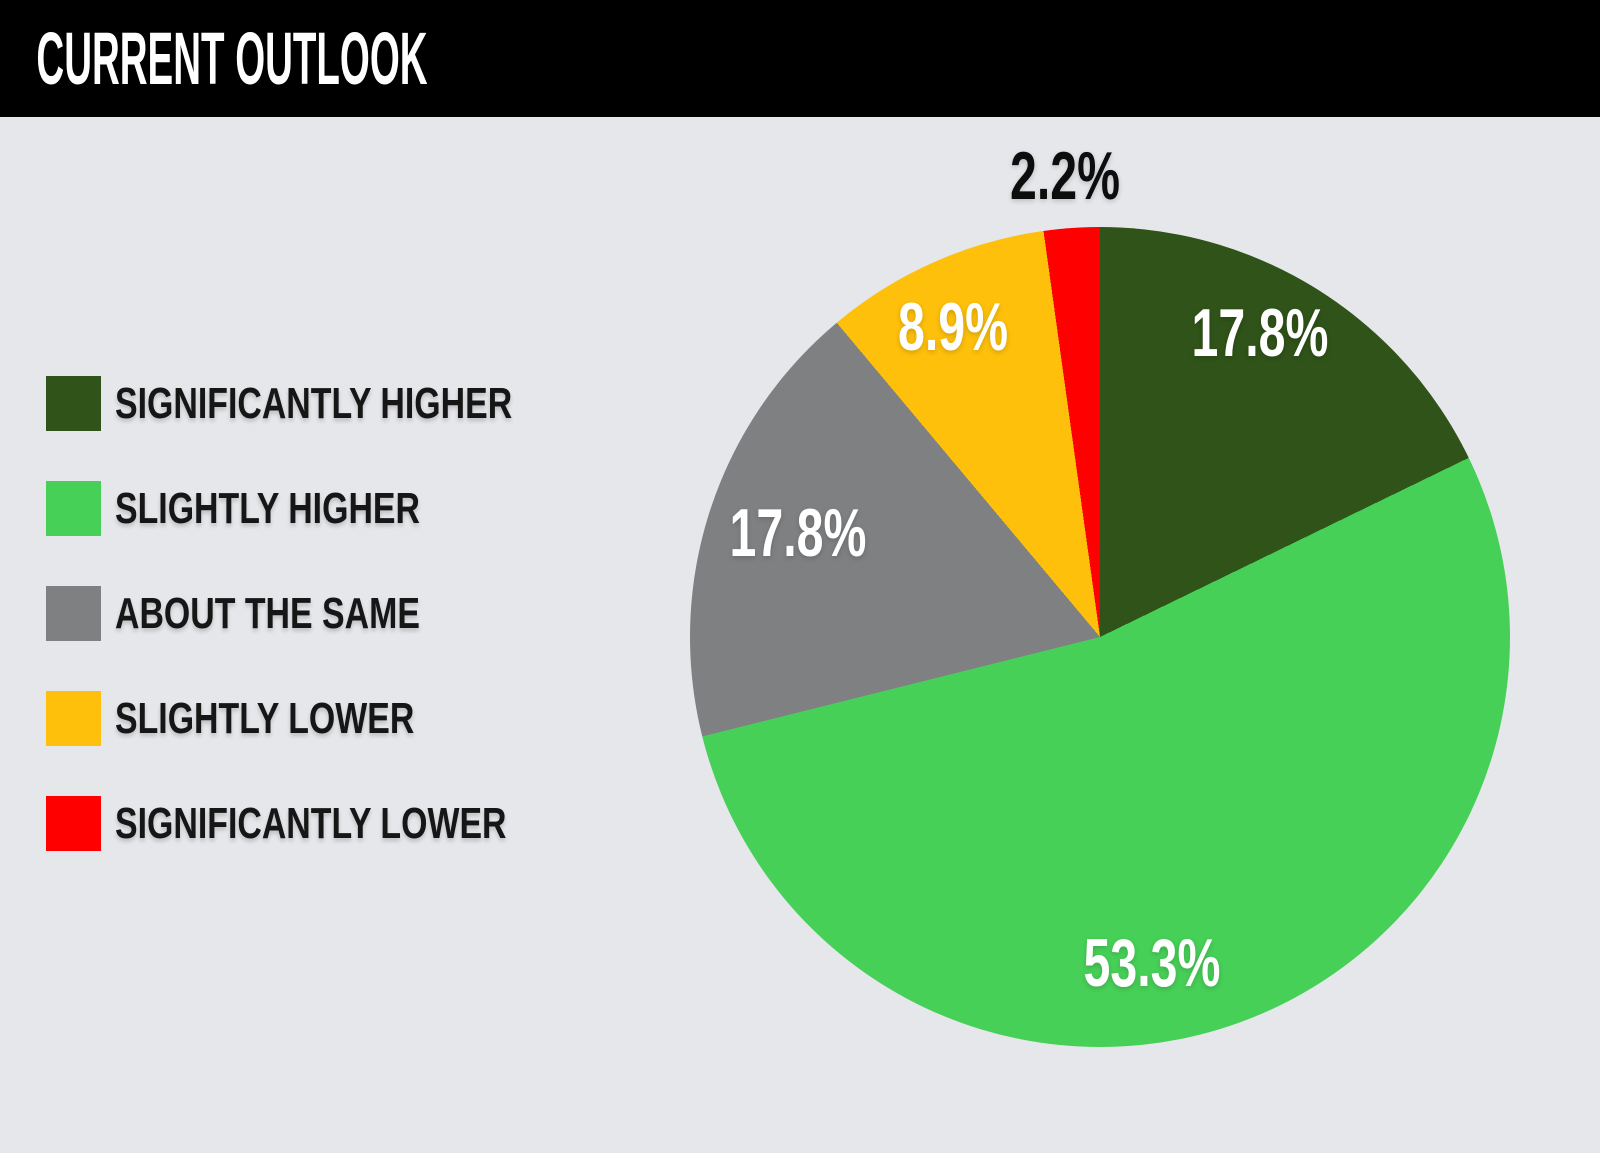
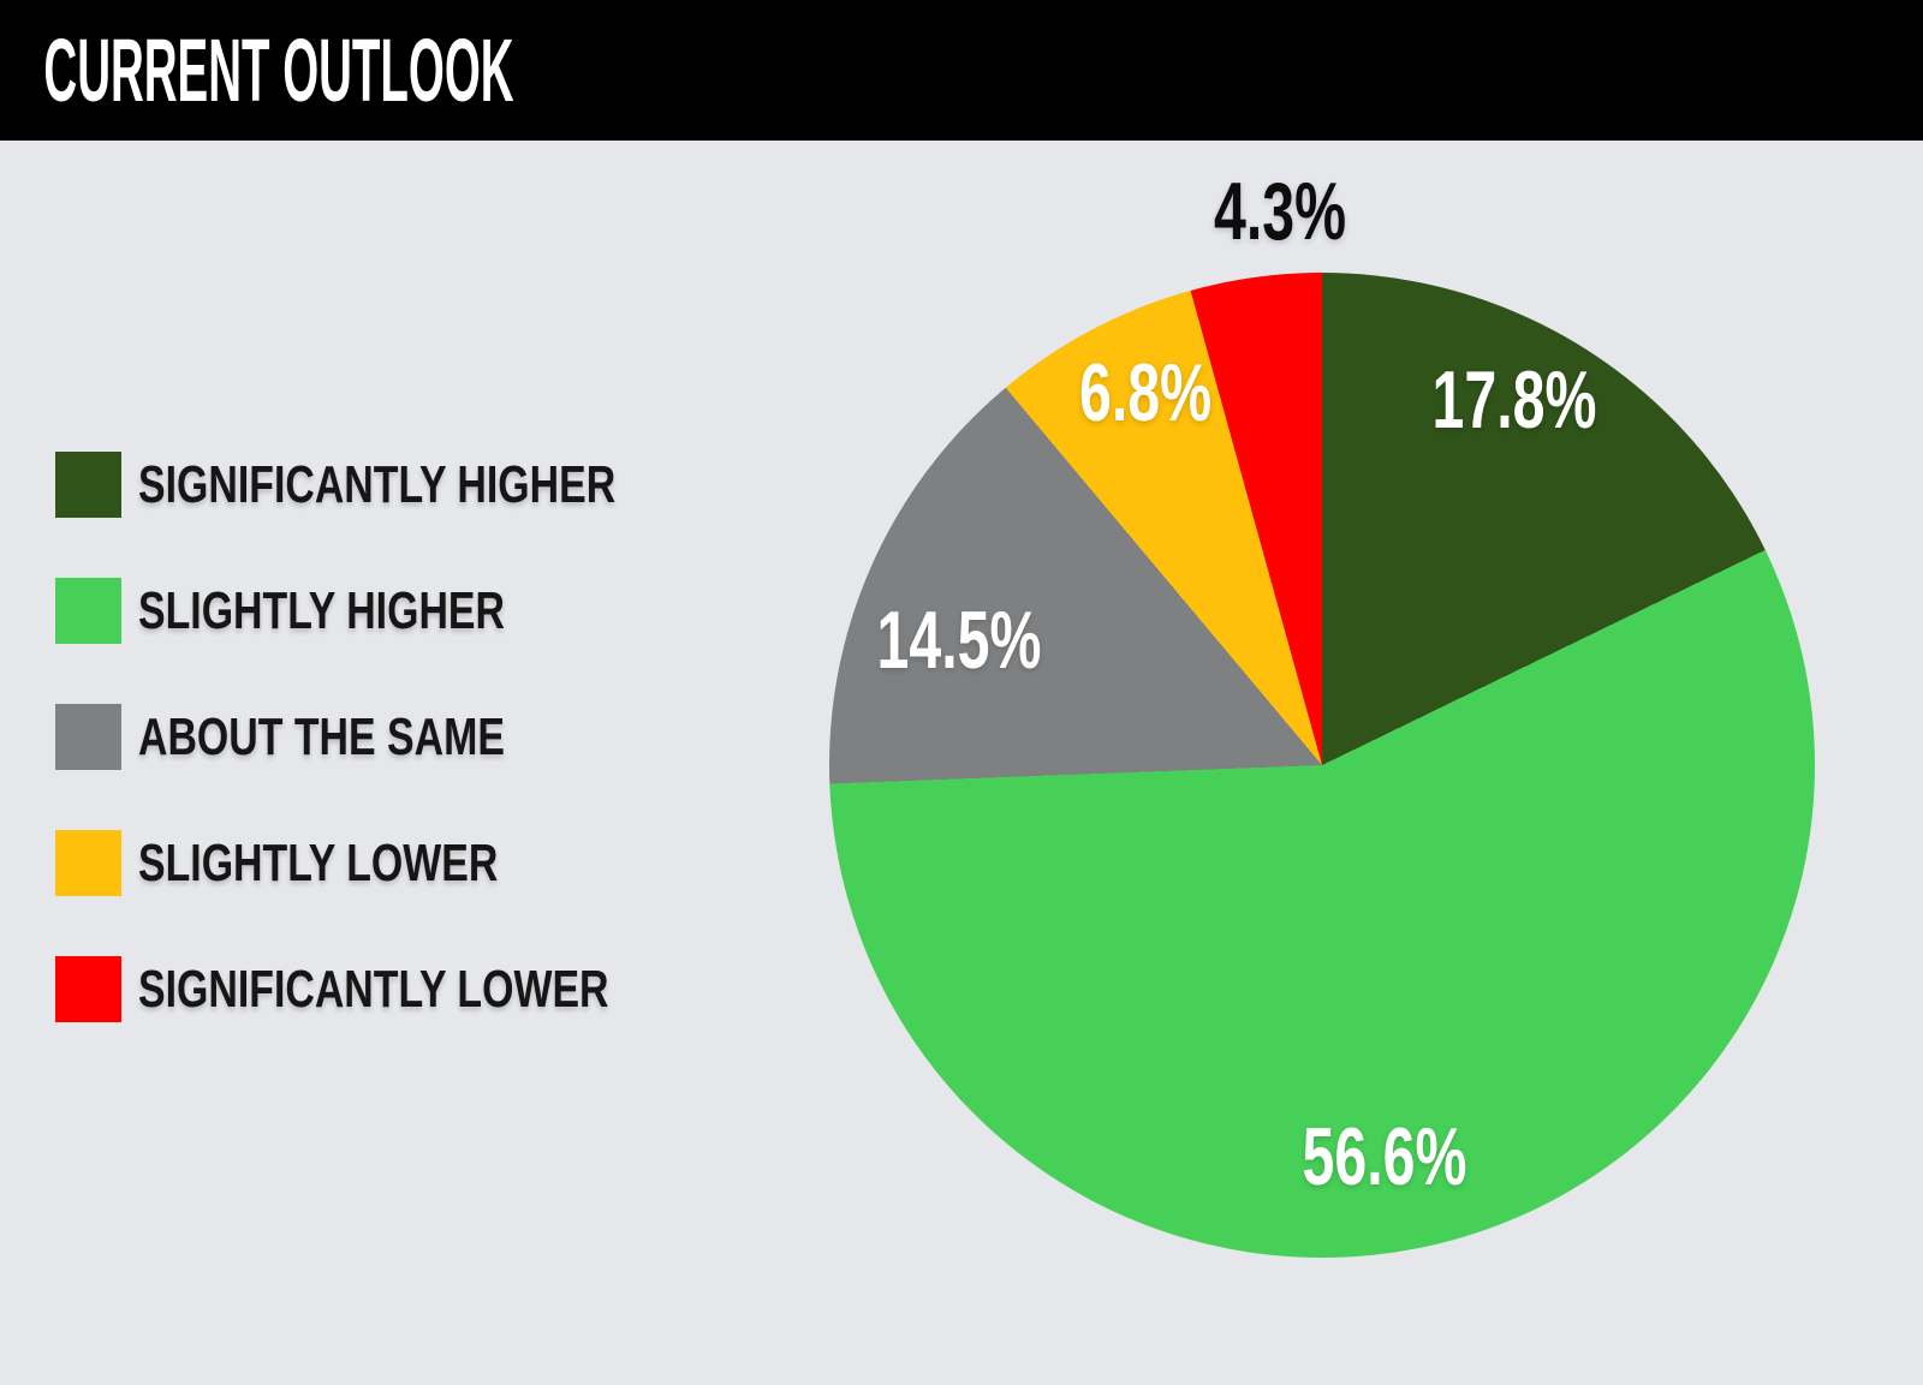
SLIGHTLY HIGHER: 53.3% -> 56.6%
ABOUT THE SAME: 17.8% -> 14.5%
SLIGHTLY LOWER: 8.9% -> 6.8%
SIGNIFICANTLY LOWER: 2.2% -> 4.3%
